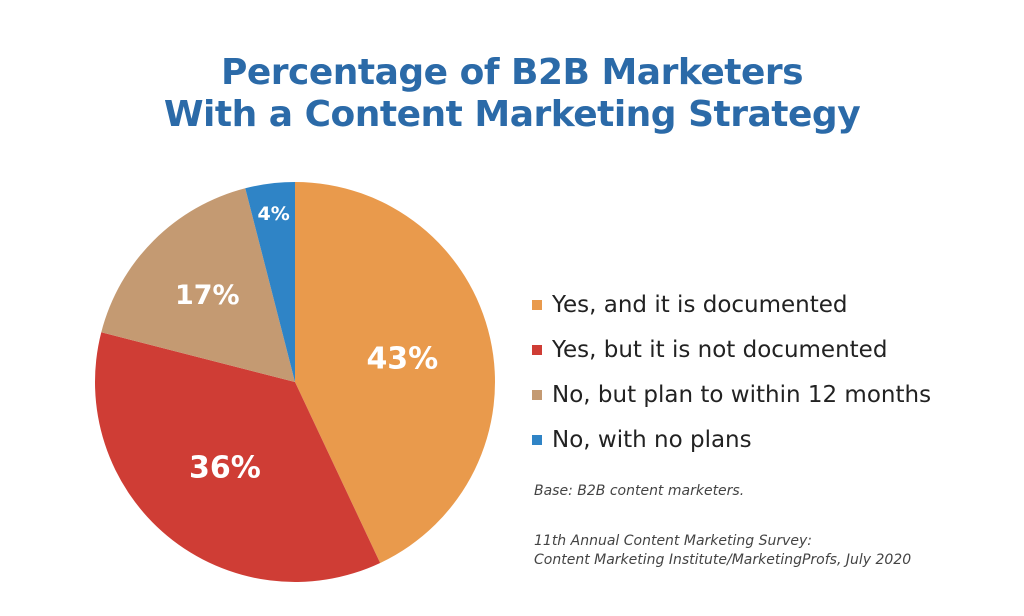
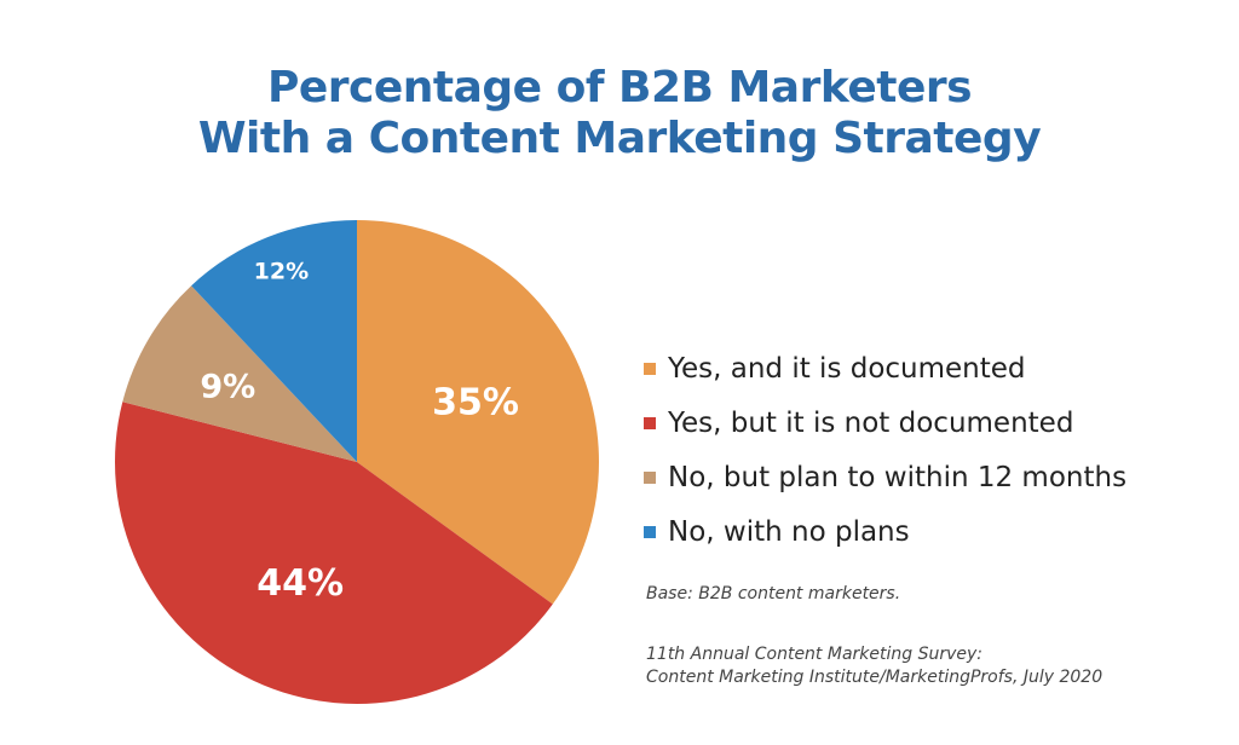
Yes, and it is documented: 43% -> 35%
Yes, but it is not documented: 36% -> 44%
No, but plan to within 12 months: 17% -> 9%
No, with no plans: 4% -> 12%
